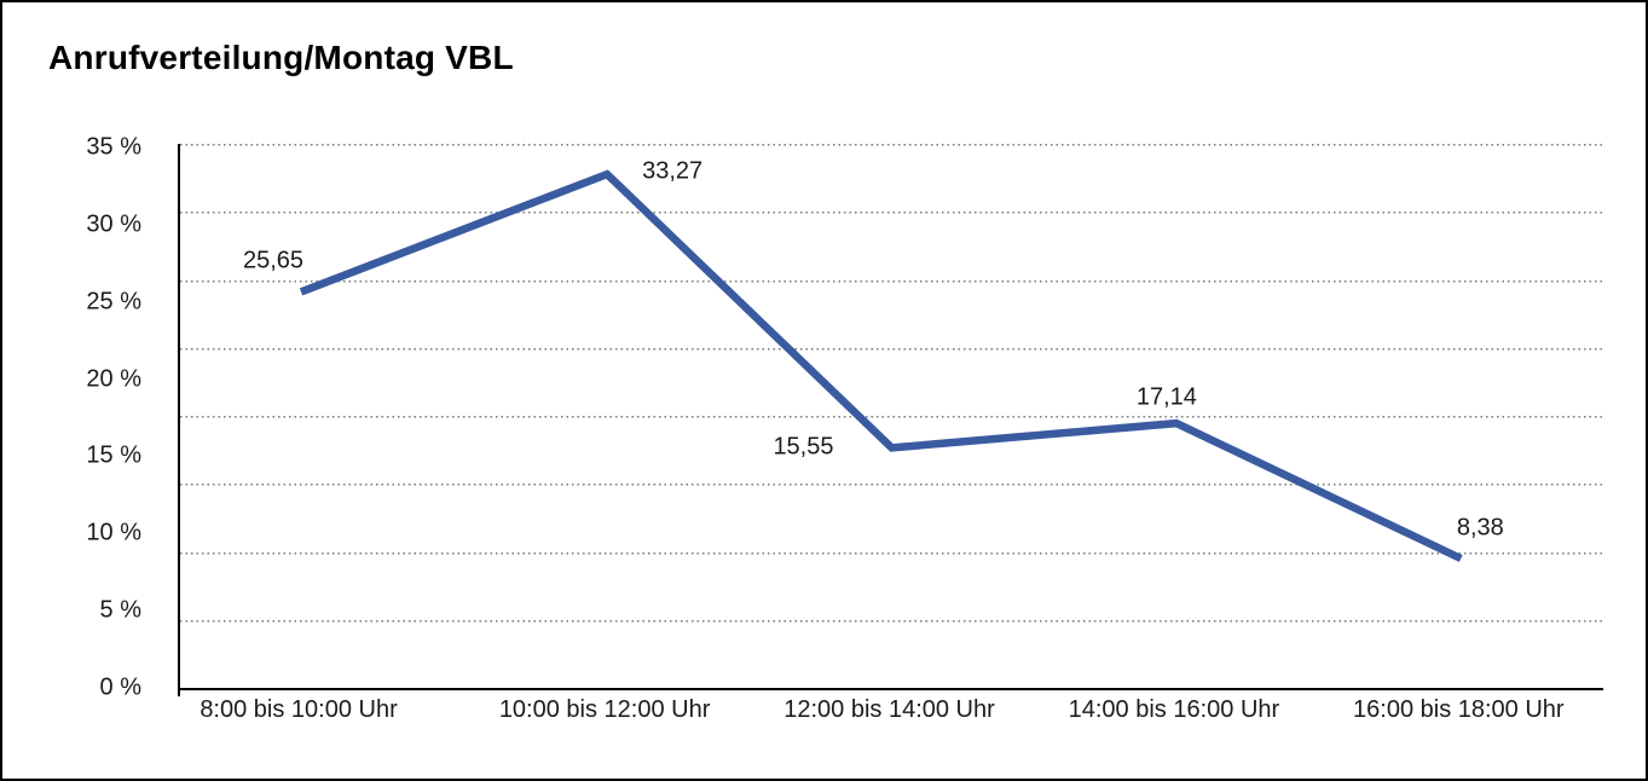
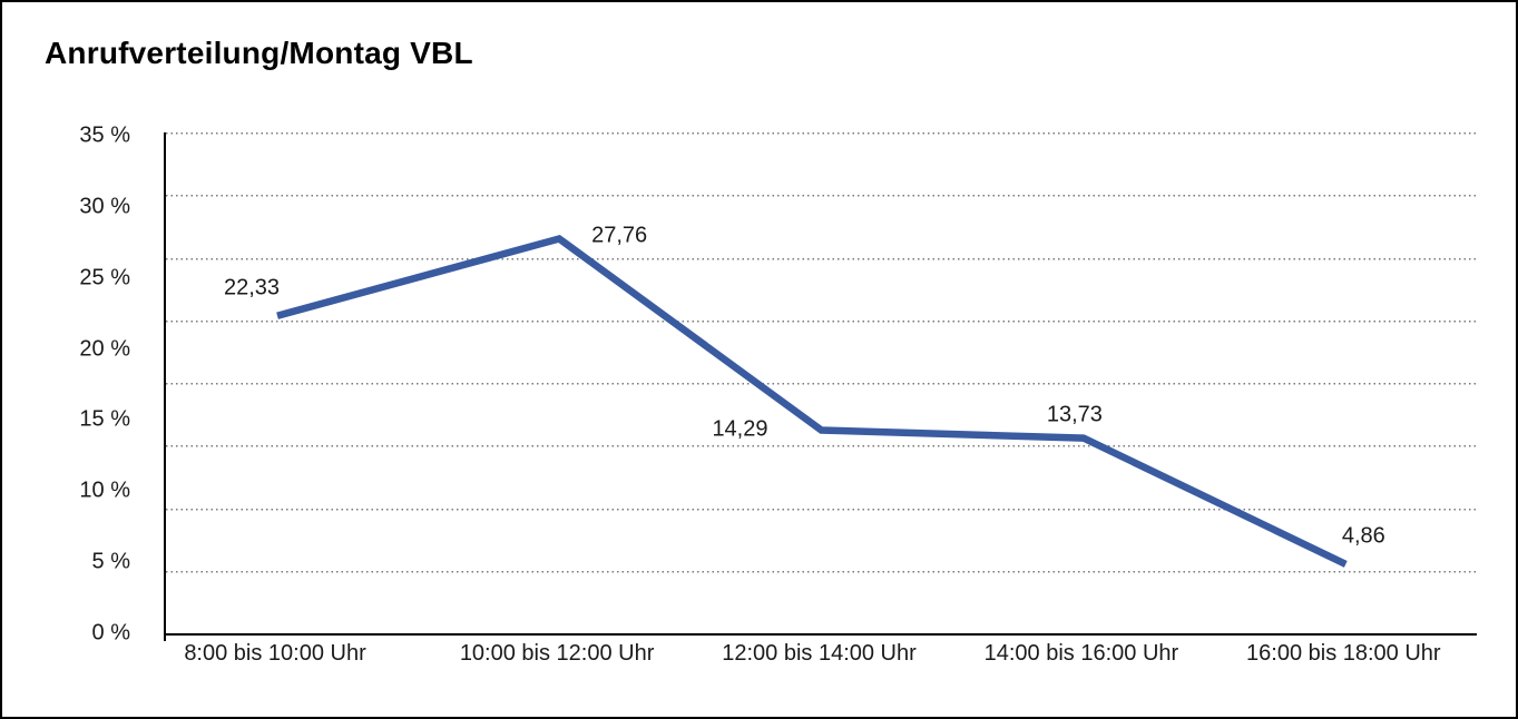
8:00 bis 10:00 Uhr: 25,65 -> 22,33
10:00 bis 12:00 Uhr: 33,27 -> 27,76
12:00 bis 14:00 Uhr: 15,55 -> 14,29
14:00 bis 16:00 Uhr: 17,14 -> 13,73
16:00 bis 18:00 Uhr: 8,38 -> 4,86
